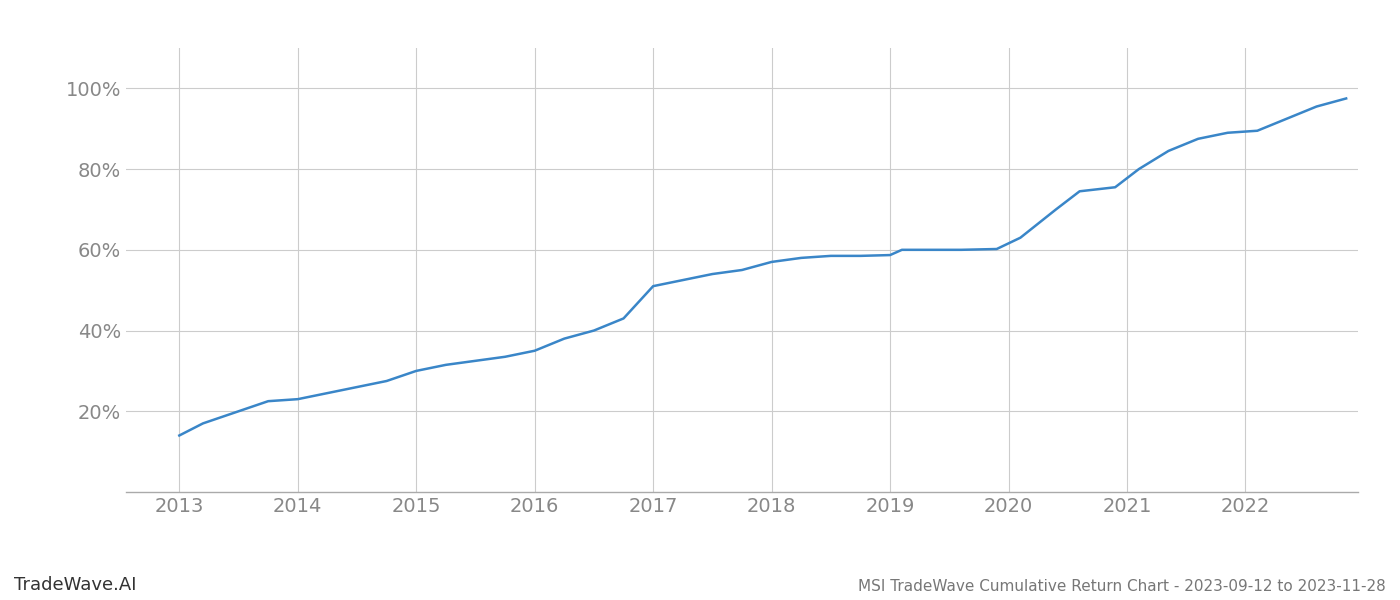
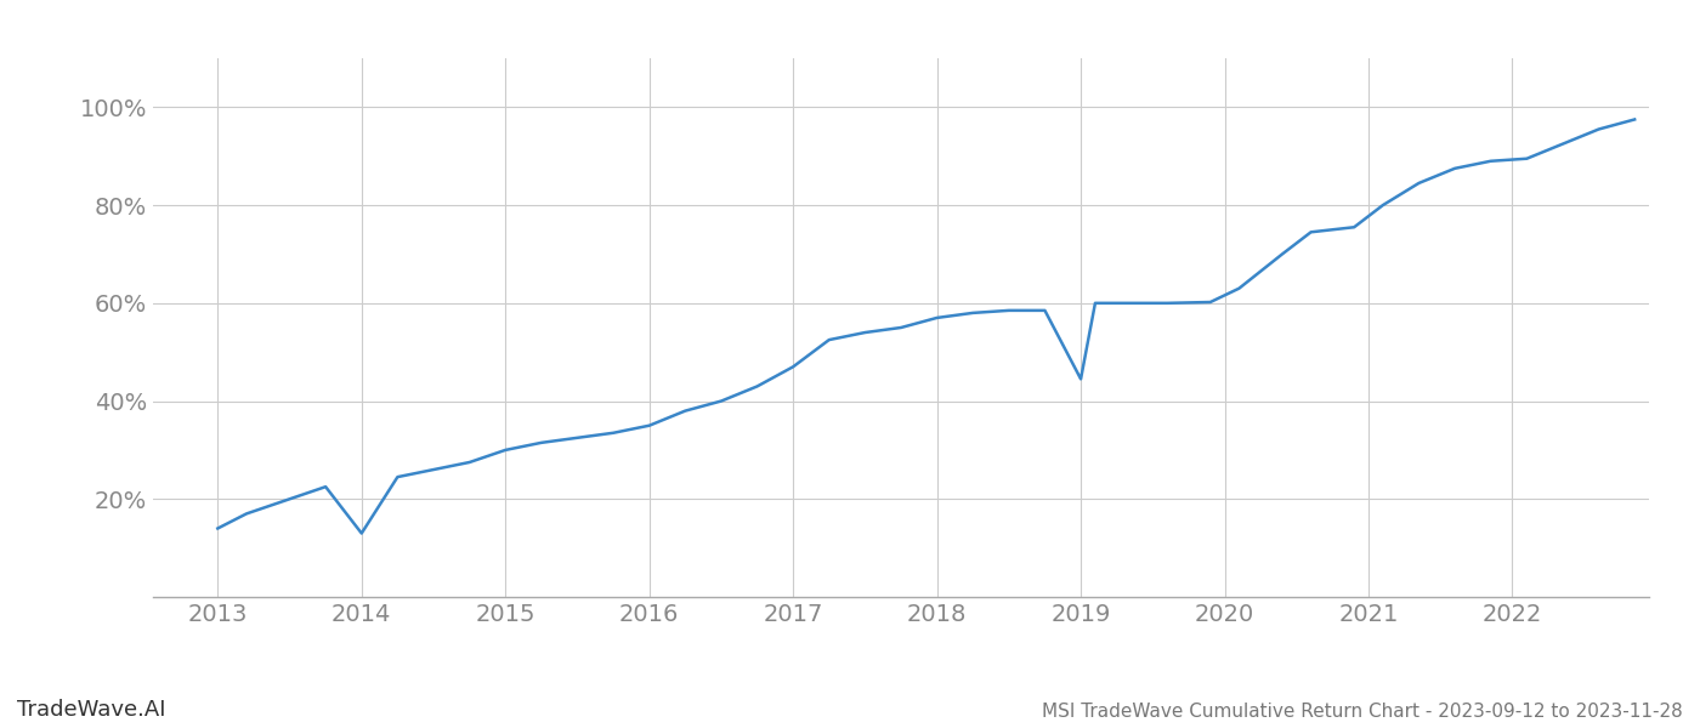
2014: 23.0% -> 13.0%
2017: 51.0% -> 47.0%
2019: 58.7% -> 44.5%
